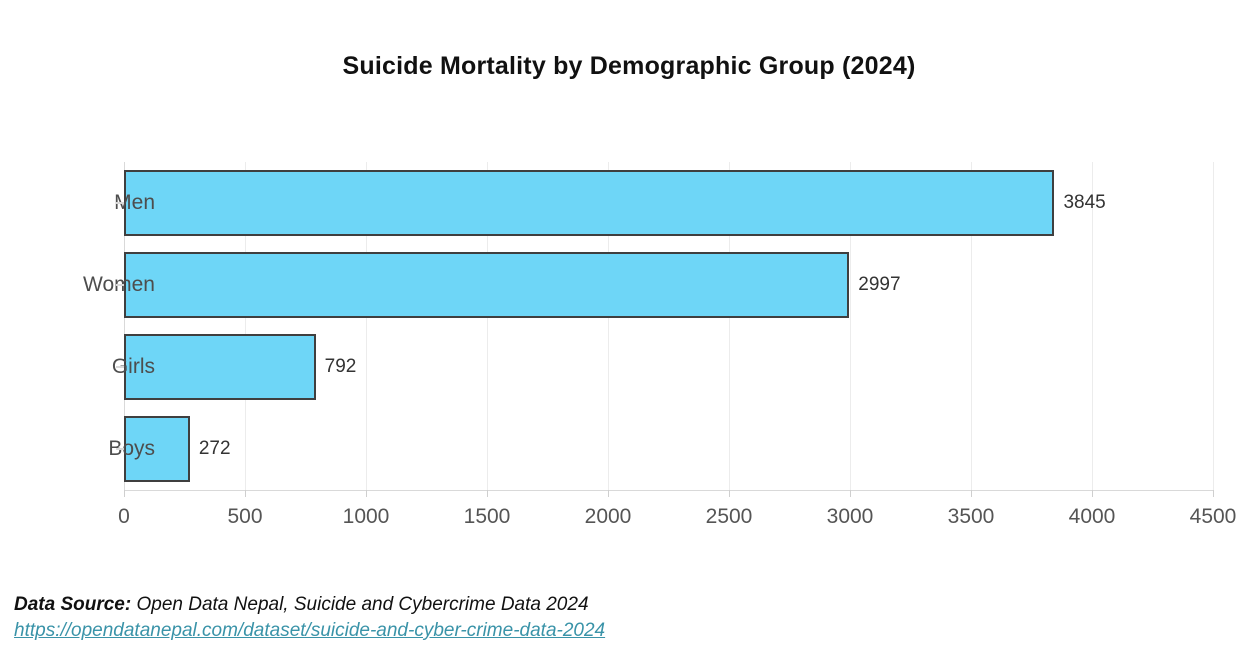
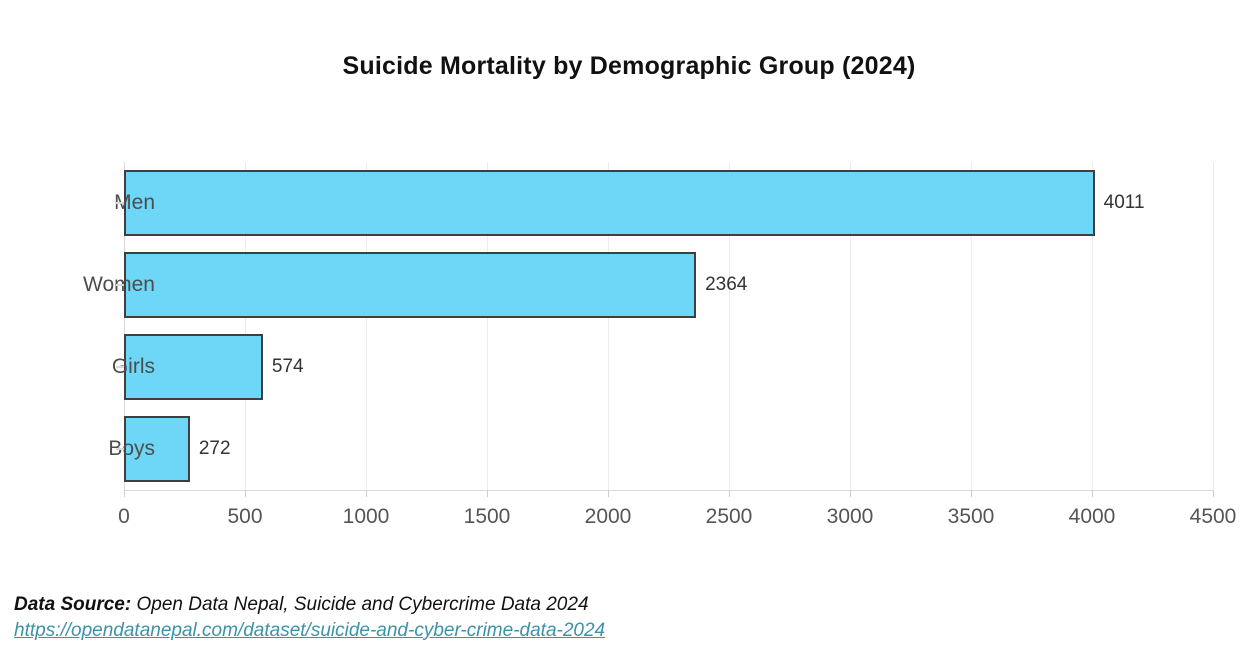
Men: 3845 -> 4011
Women: 2997 -> 2364
Girls: 792 -> 574
